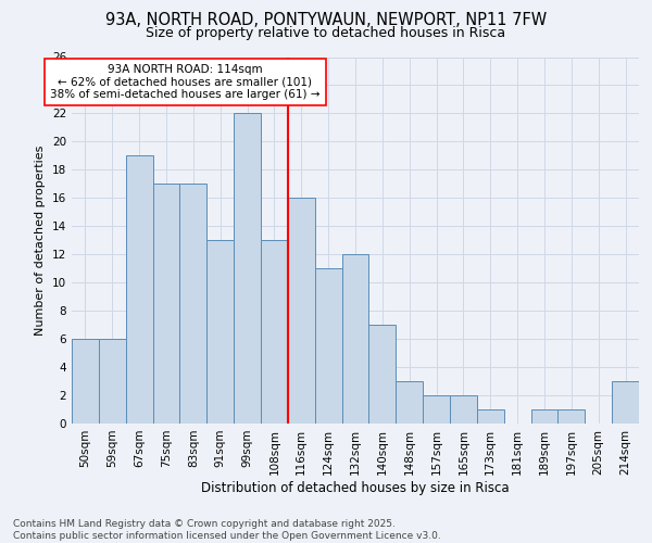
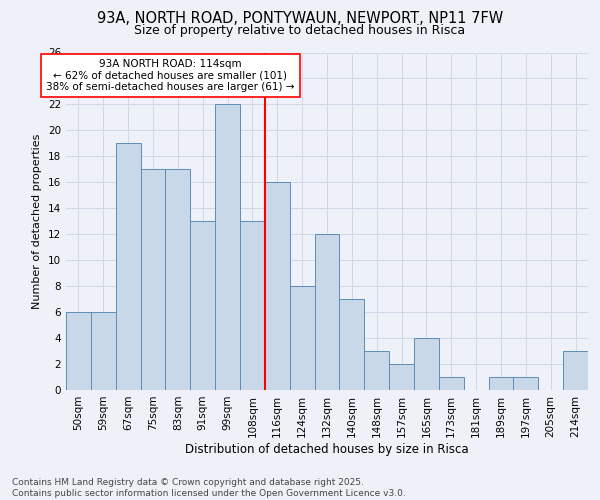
124sqm: 11 -> 8
165sqm: 2 -> 4
